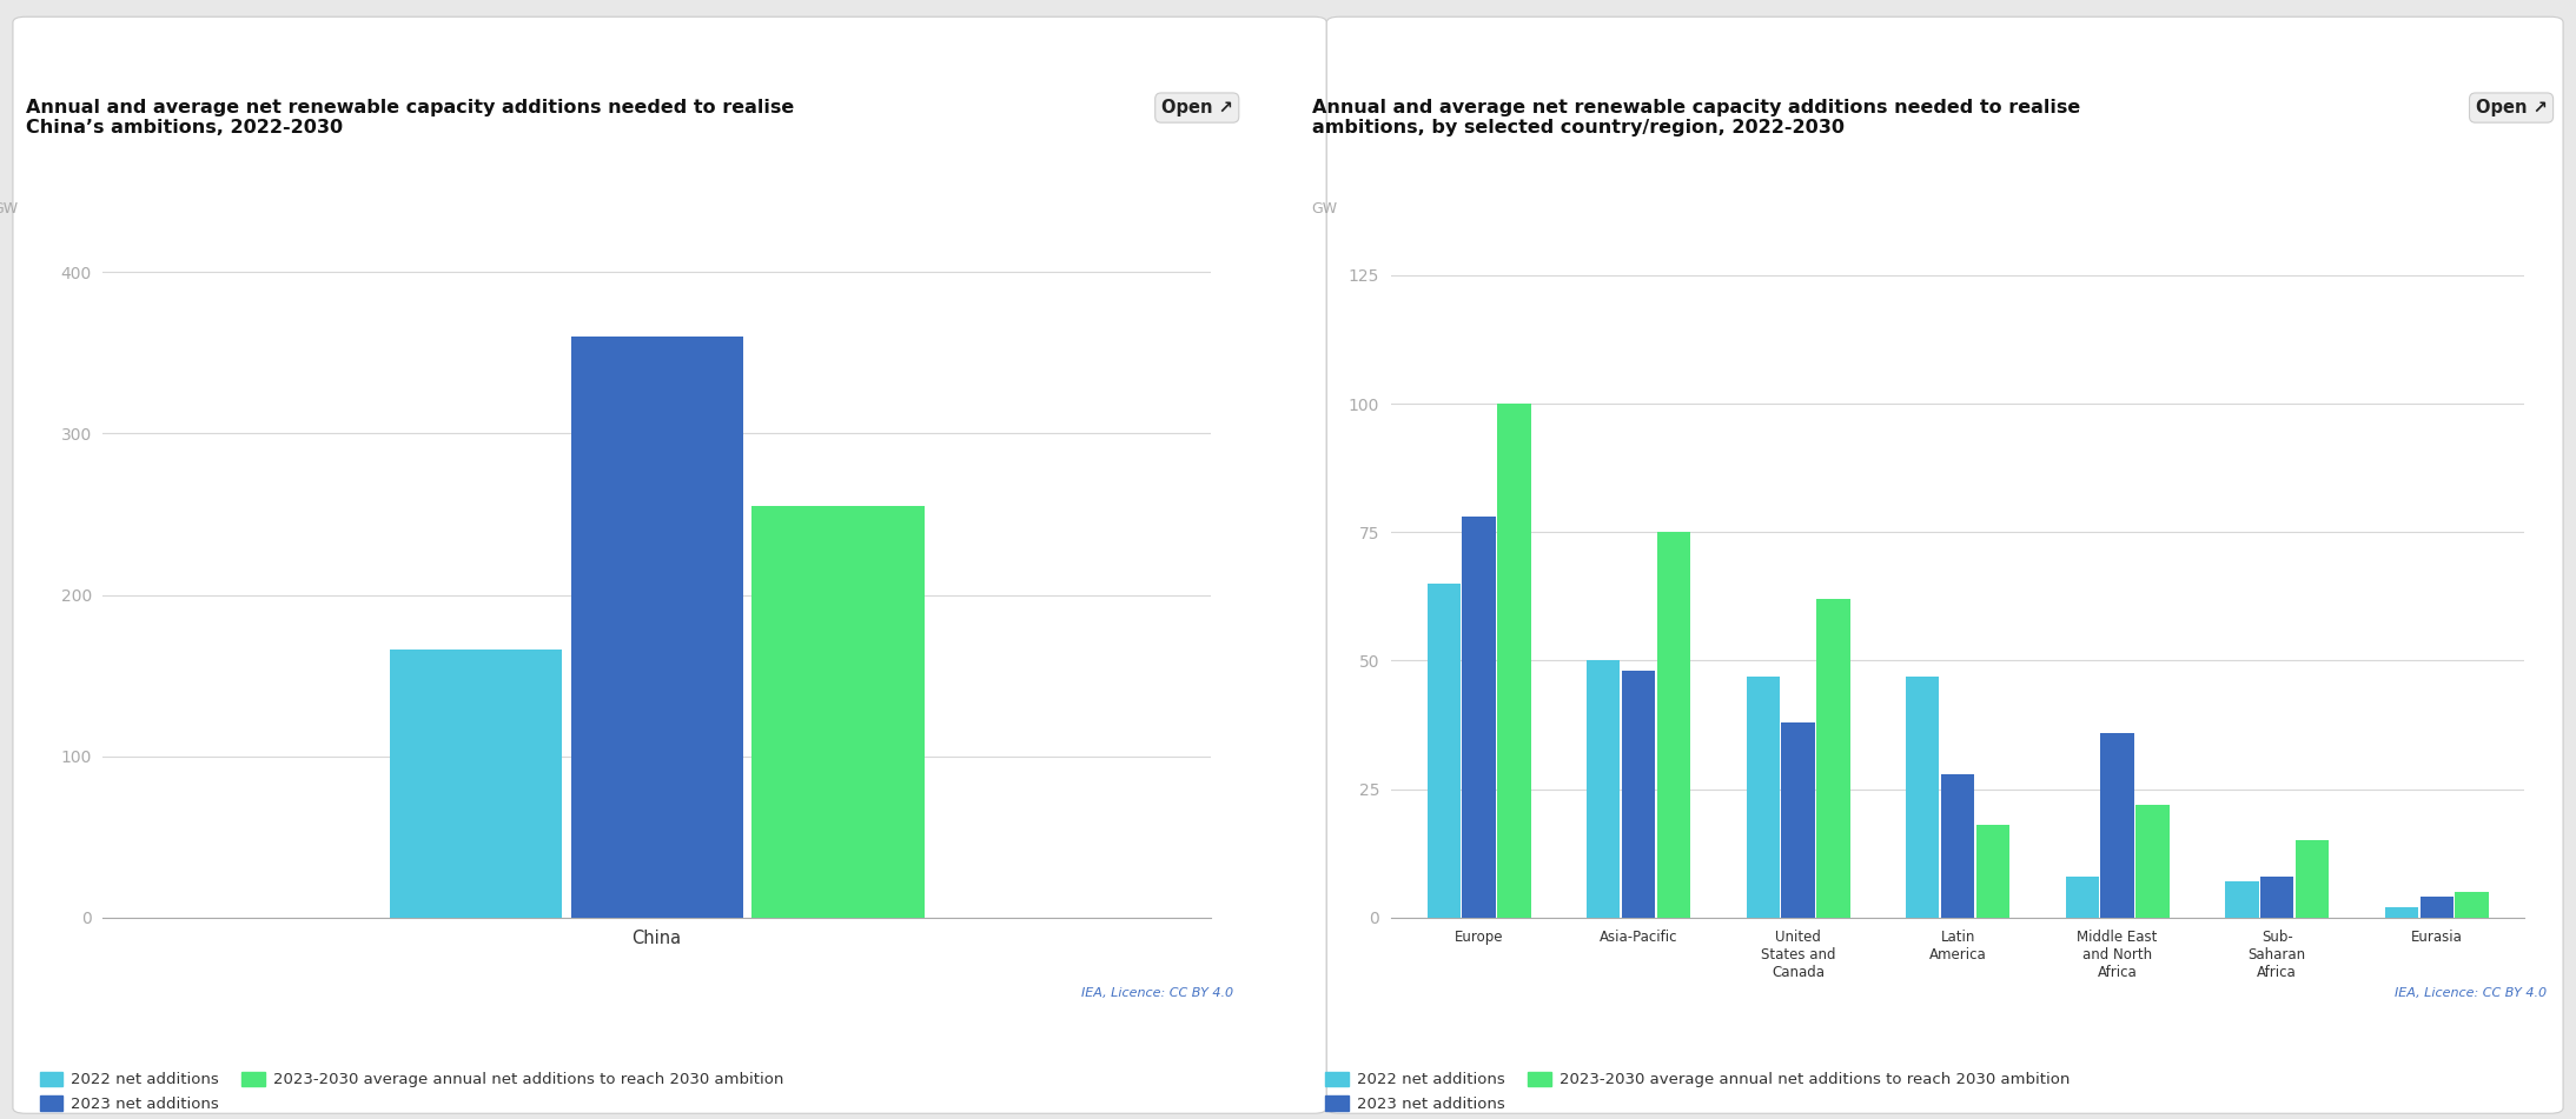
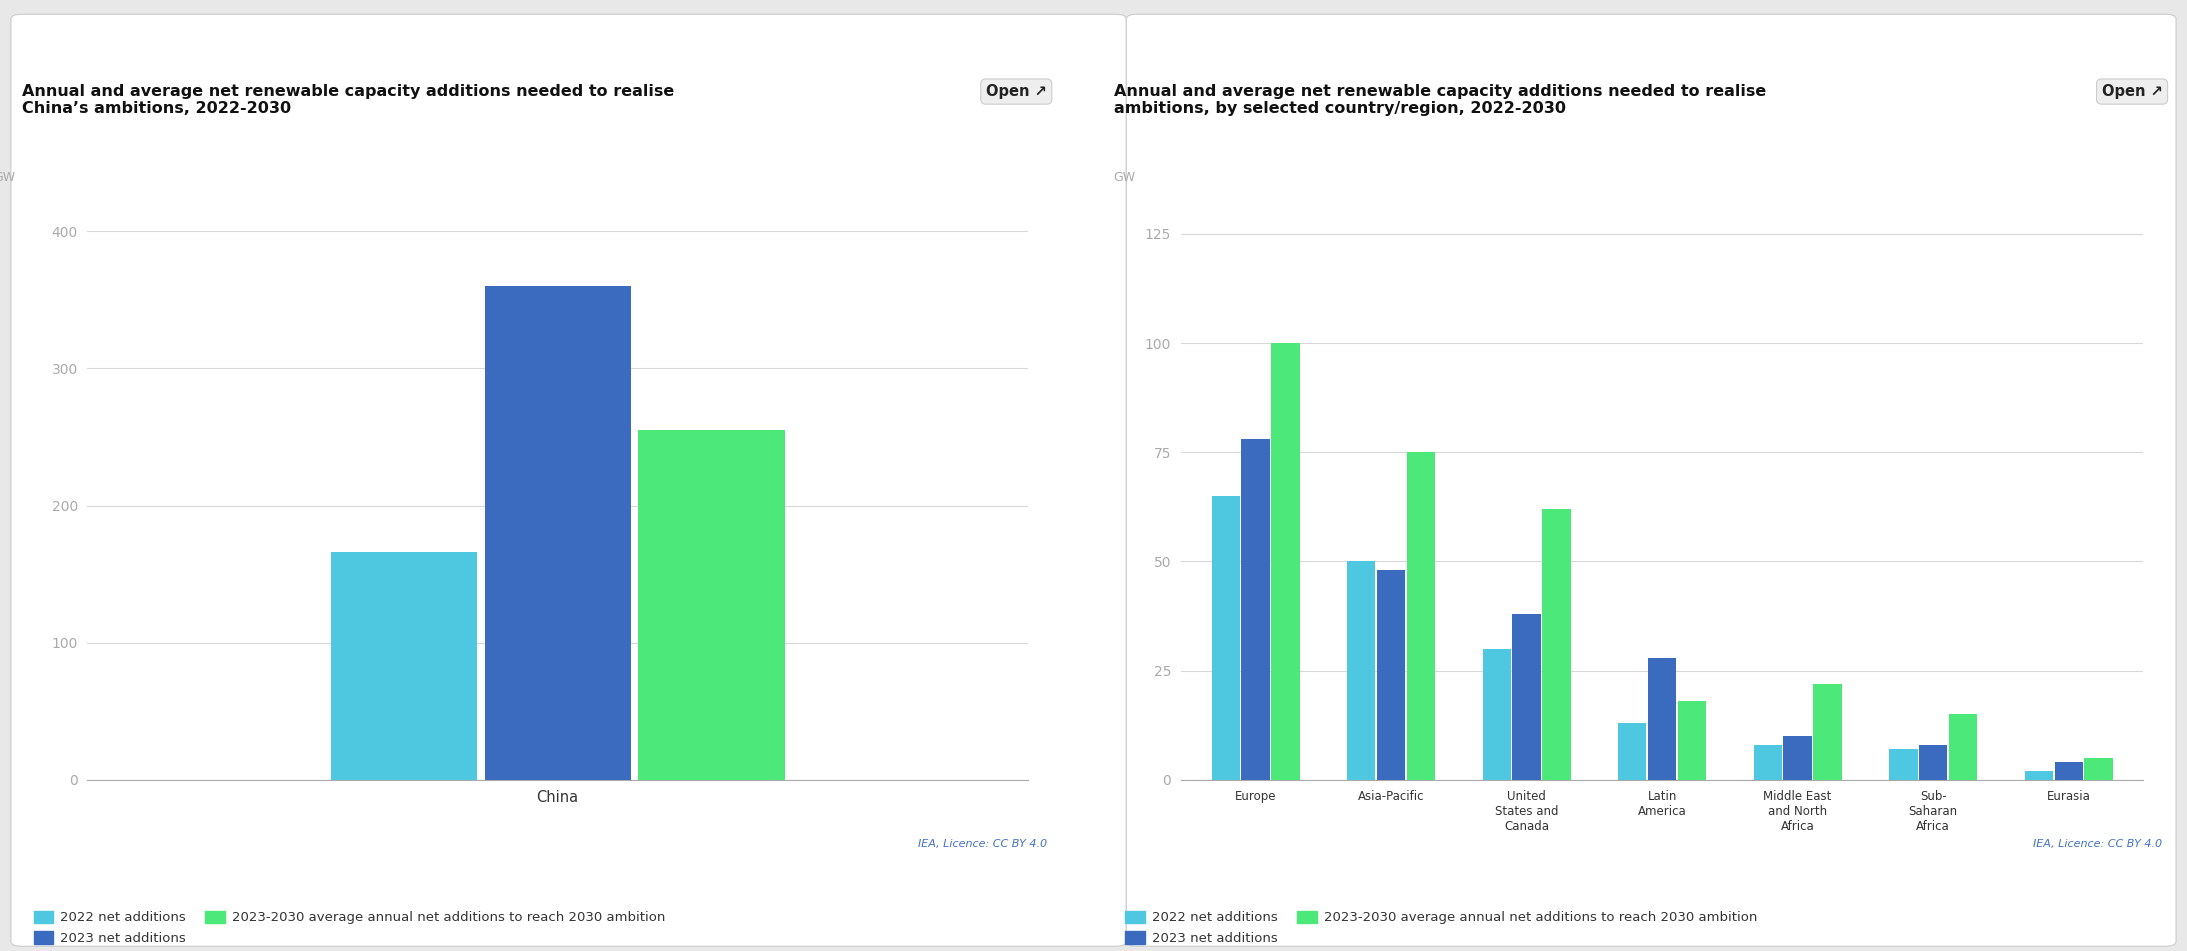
2022 net additions/United States and Canada: 47 -> 30
2022 net additions/Latin America: 47 -> 13
2023 net additions/Middle East and North Africa: 36 -> 10
